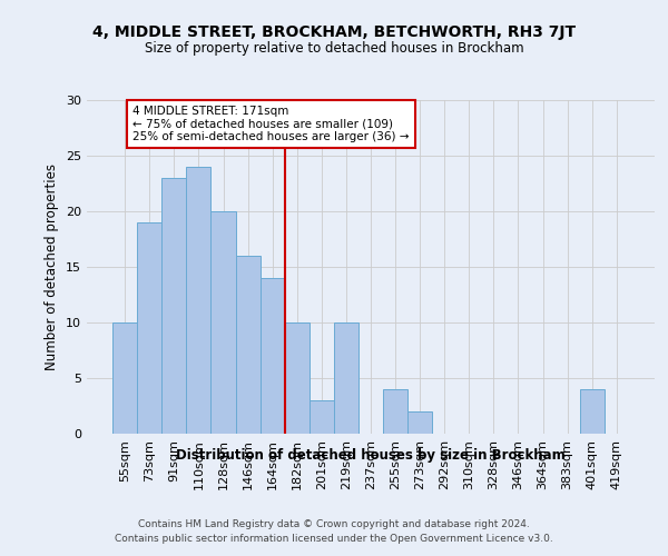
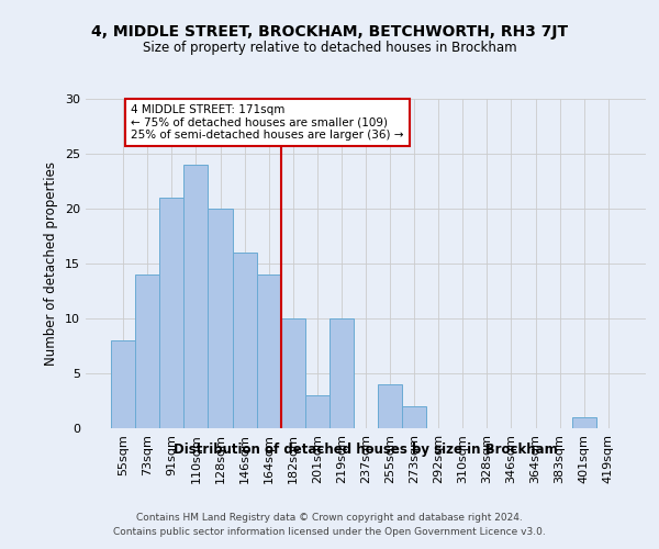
55sqm: 10 -> 8
73sqm: 19 -> 14
91sqm: 23 -> 21
401sqm: 4 -> 1
